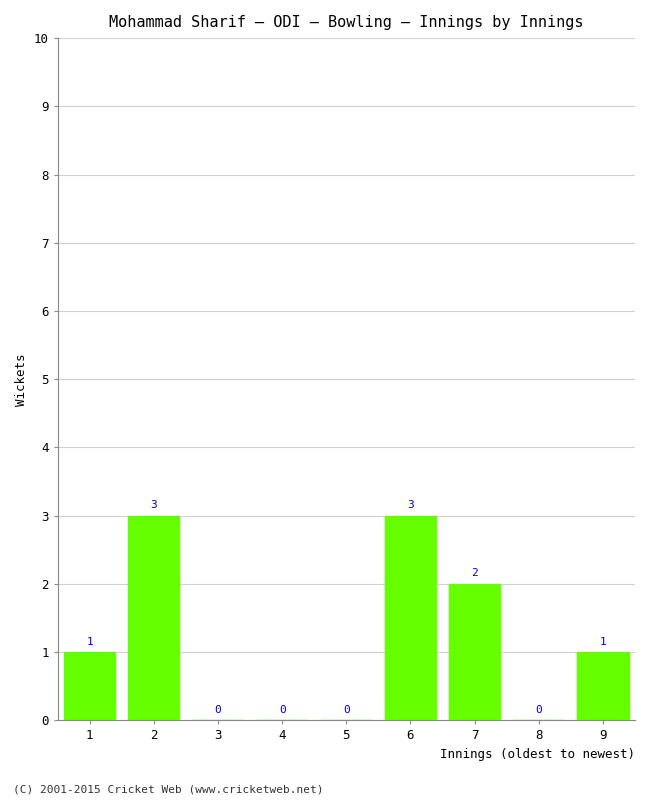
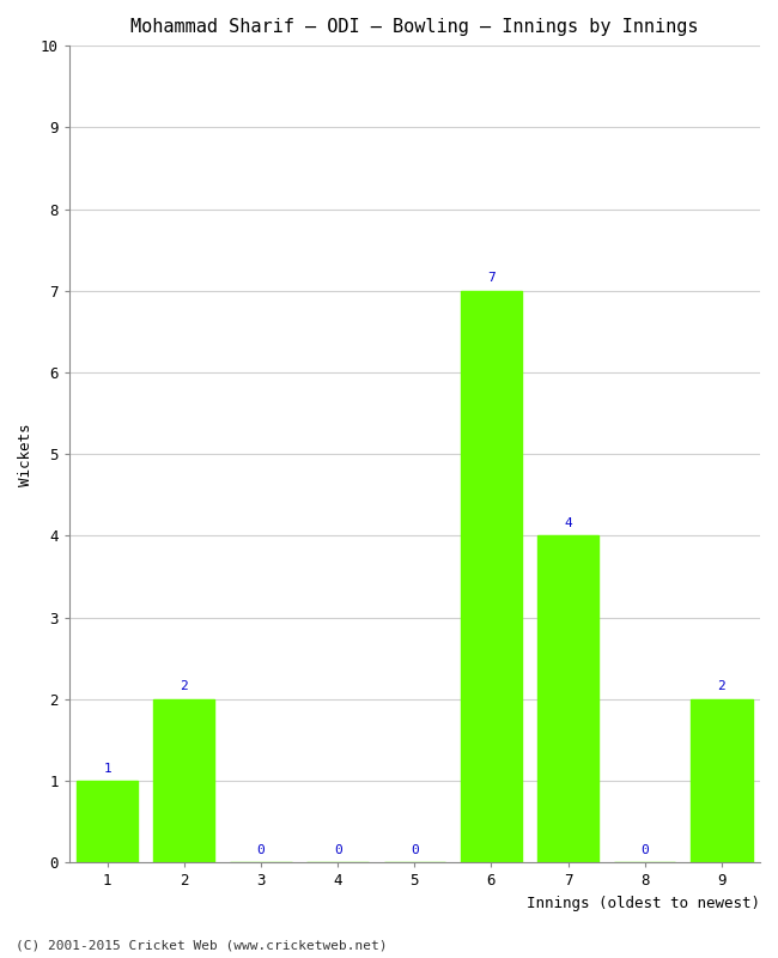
2: 3 -> 2
6: 3 -> 7
7: 2 -> 4
9: 1 -> 2
